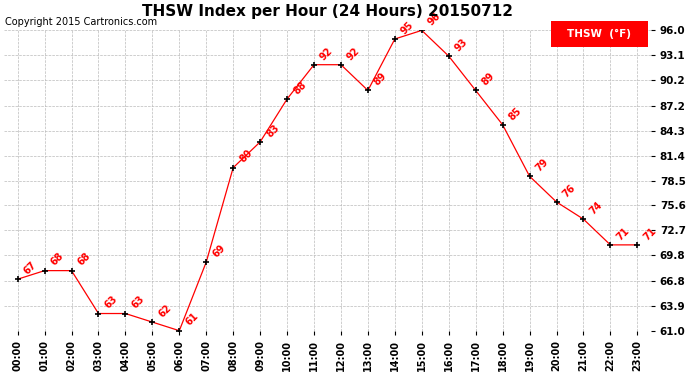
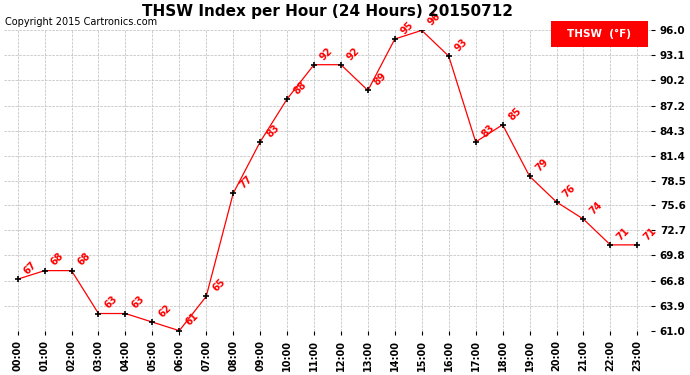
07:00: 69 -> 65
08:00: 80 -> 77
17:00: 89 -> 83
